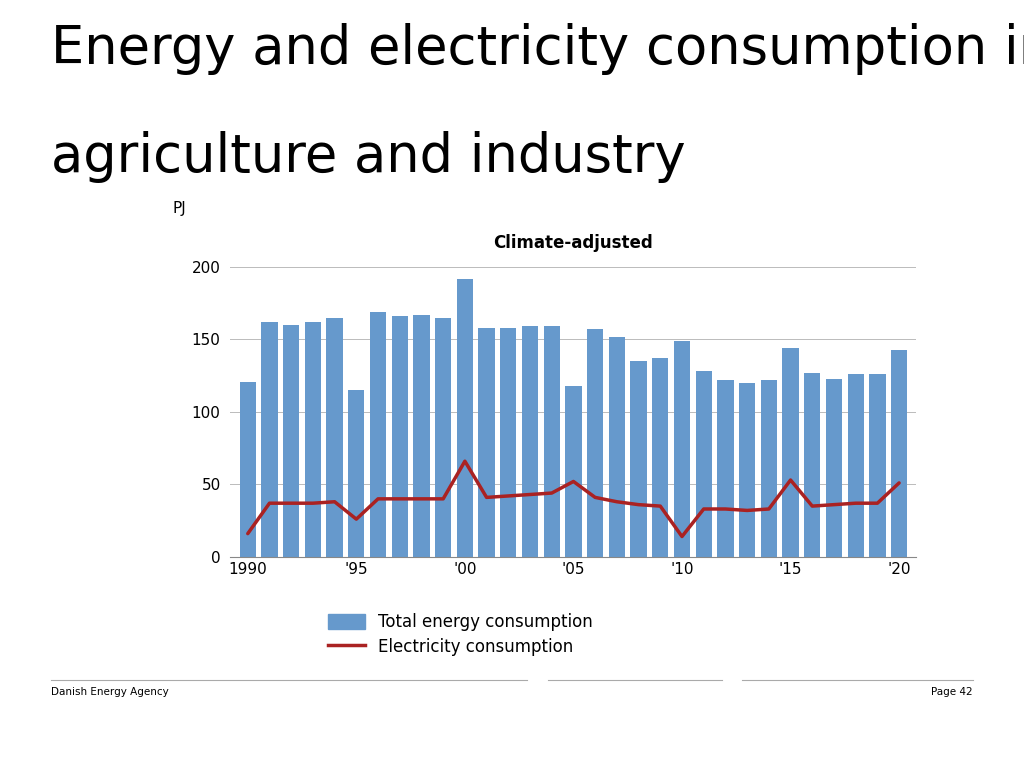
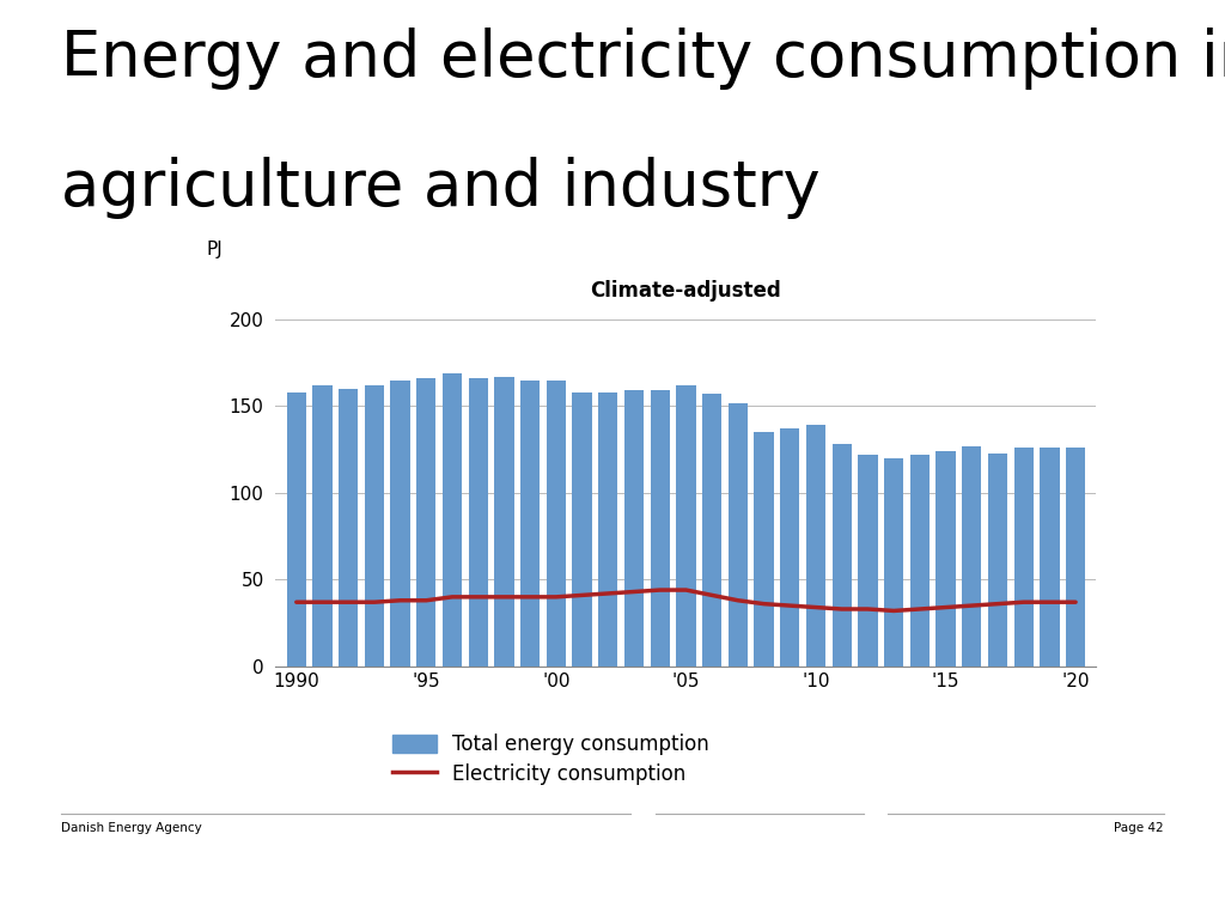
Total energy consumption/1990: 121 -> 158
Electricity consumption/1990: 16 -> 37
Total energy consumption/'95: 115 -> 166
Electricity consumption/'95: 26 -> 38
Total energy consumption/'00: 192 -> 165
Electricity consumption/'00: 66 -> 40
Total energy consumption/'05: 118 -> 162
Electricity consumption/'05: 52 -> 44
Total energy consumption/'10: 149 -> 139
Electricity consumption/'10: 14 -> 34
Total energy consumption/'15: 144 -> 124
Electricity consumption/'15: 53 -> 34
Total energy consumption/'20: 143 -> 126
Electricity consumption/'20: 51 -> 37
